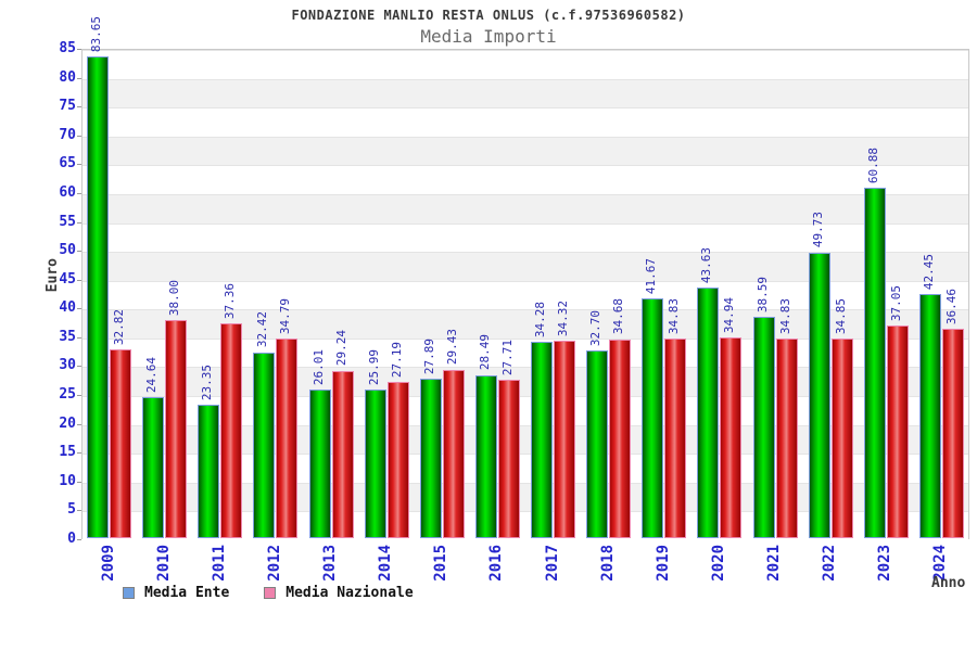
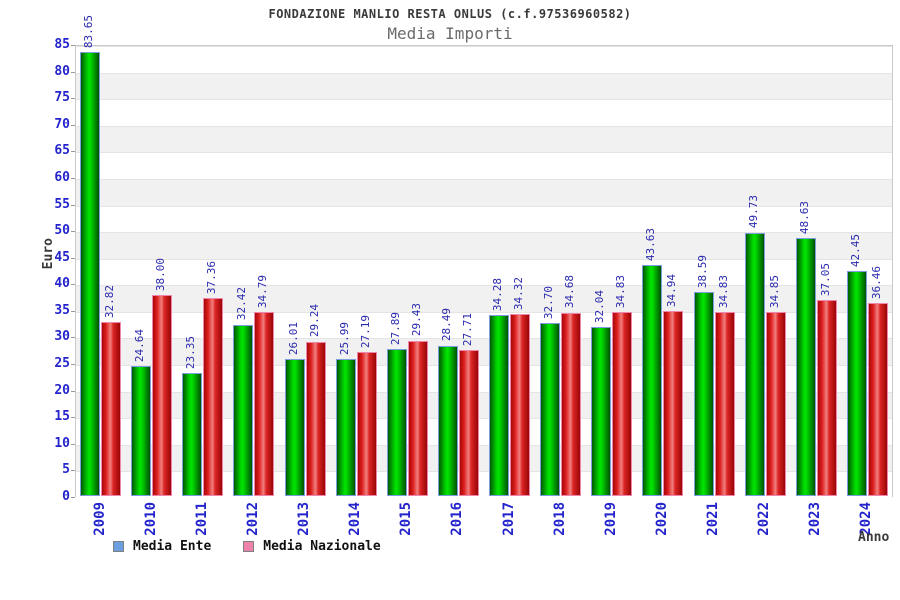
Media Ente/2019: 41.67 -> 32.04
Media Ente/2023: 60.88 -> 48.63
